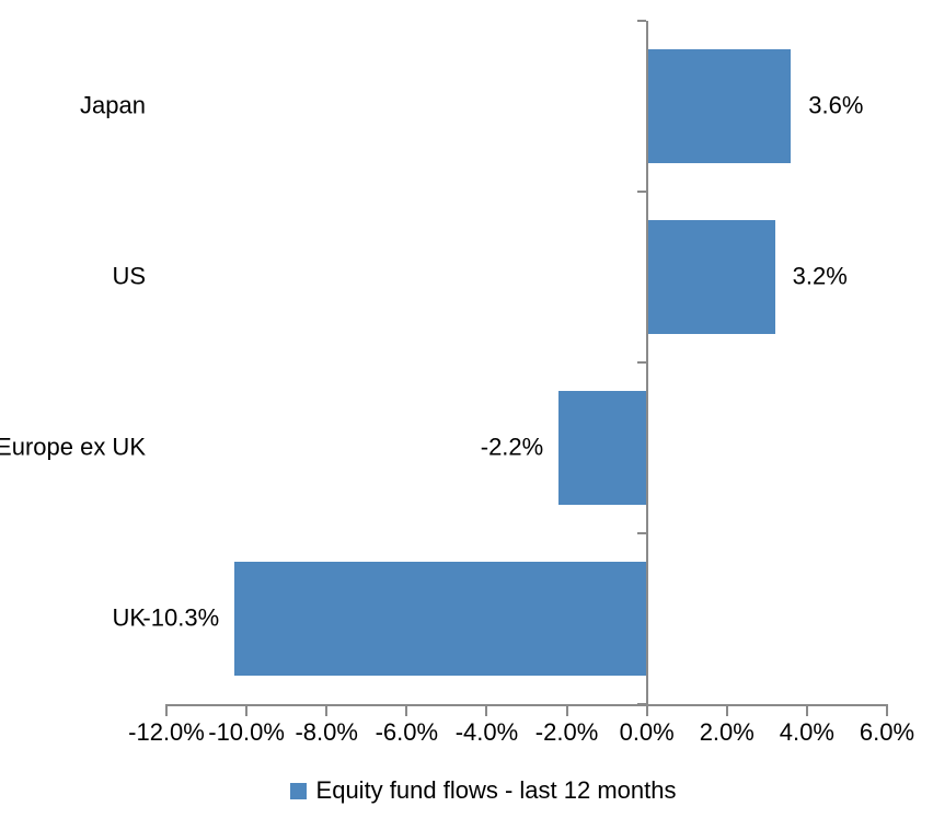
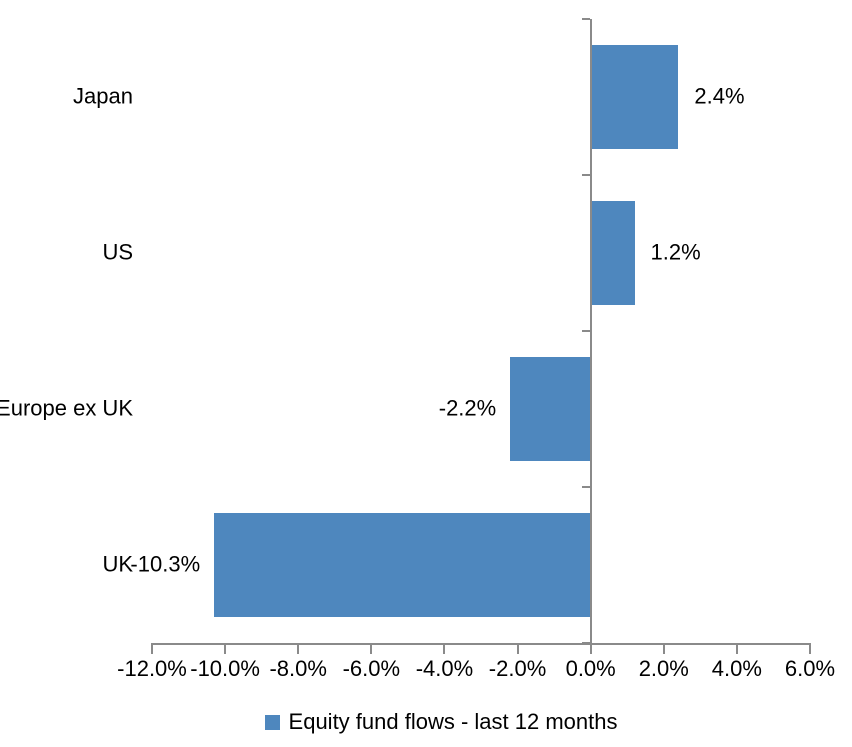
Japan: 3.6% -> 2.4%
US: 3.2% -> 1.2%
